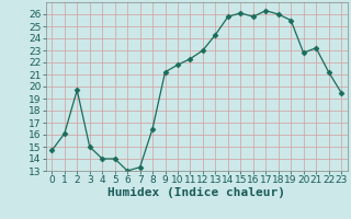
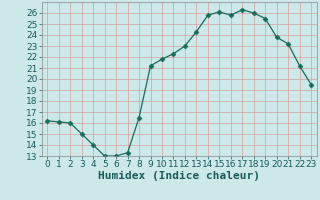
0: 14.7 -> 16.2
2: 19.7 -> 16.0
5: 14.0 -> 13.0
20: 22.8 -> 23.8
